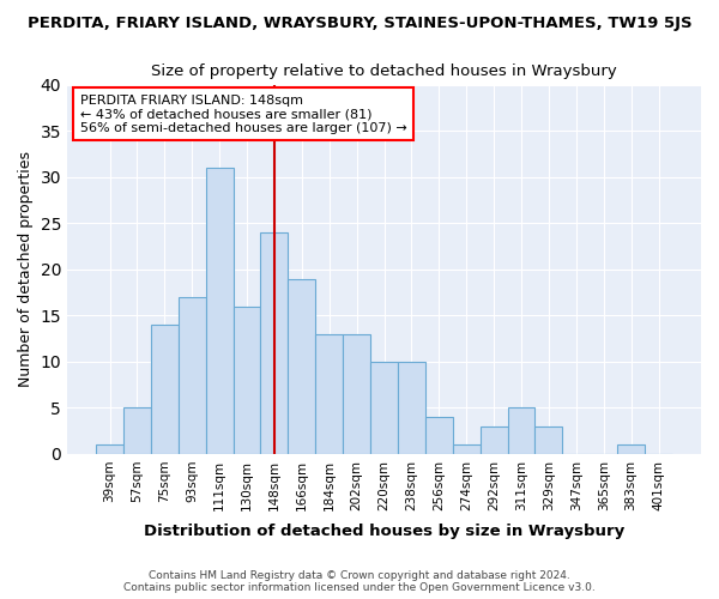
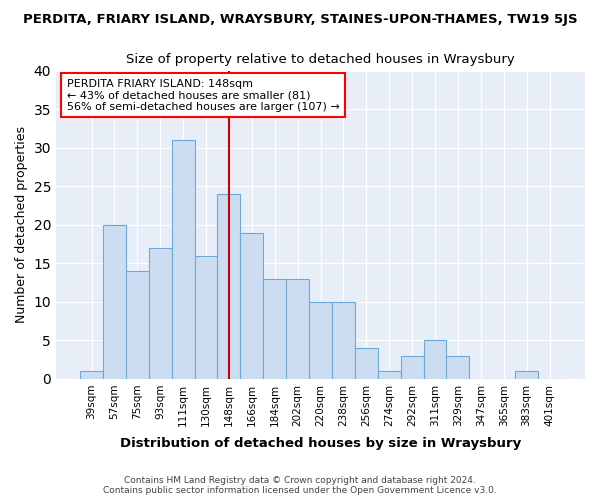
57sqm: 5 -> 20
